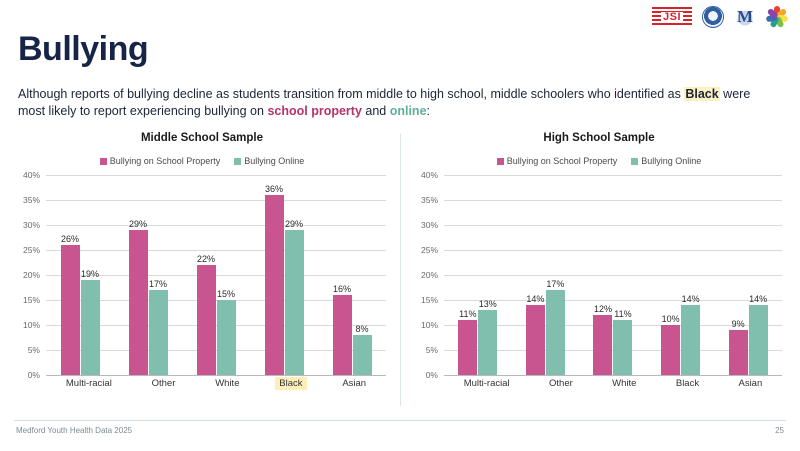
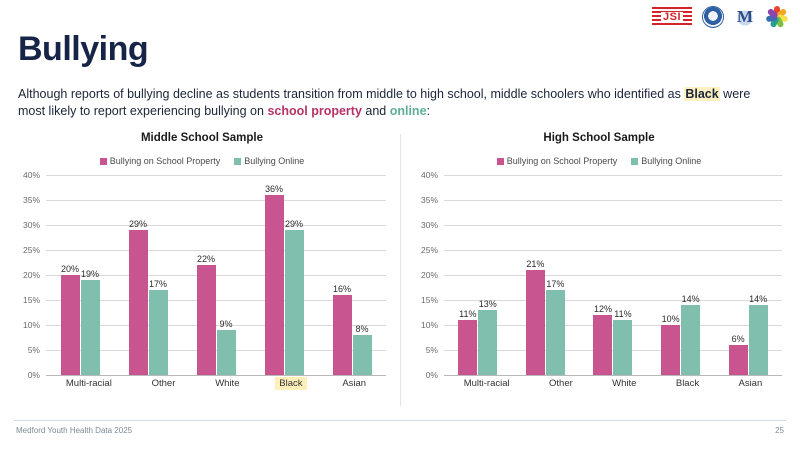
Middle School Sample/Bullying on School Property/Multi-racial: 26% -> 20%
Middle School Sample/Bullying Online/White: 15% -> 9%
High School Sample/Bullying on School Property/Other: 14% -> 21%
High School Sample/Bullying on School Property/Asian: 9% -> 6%
